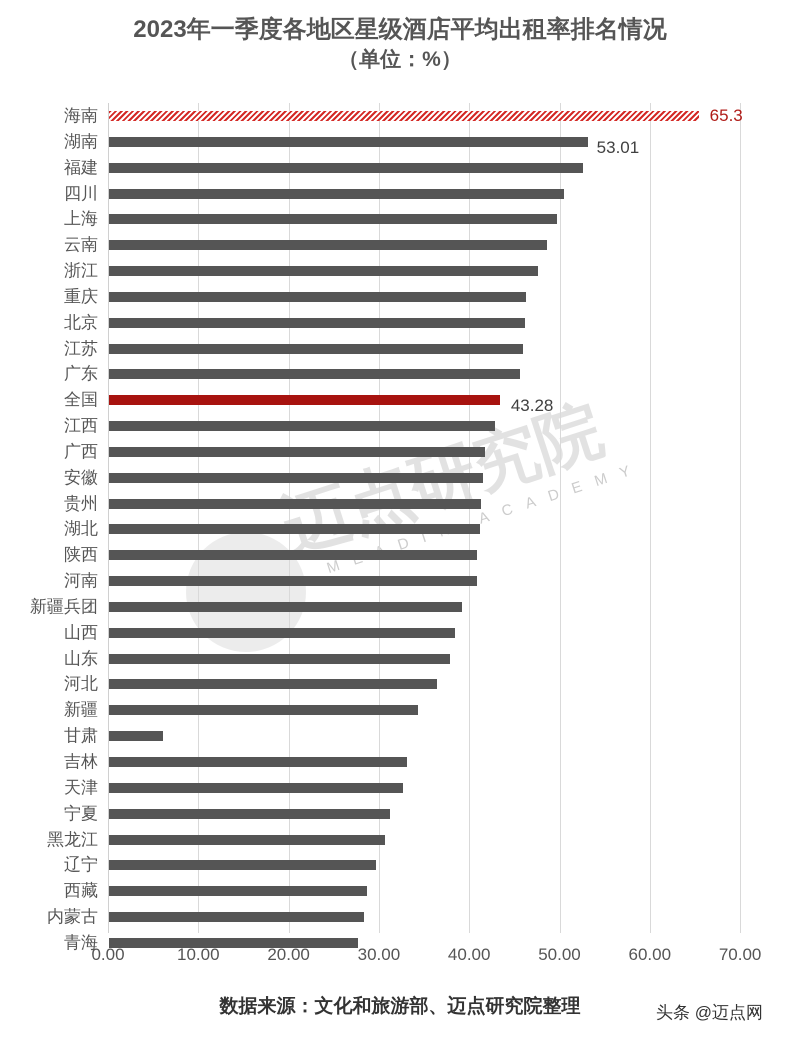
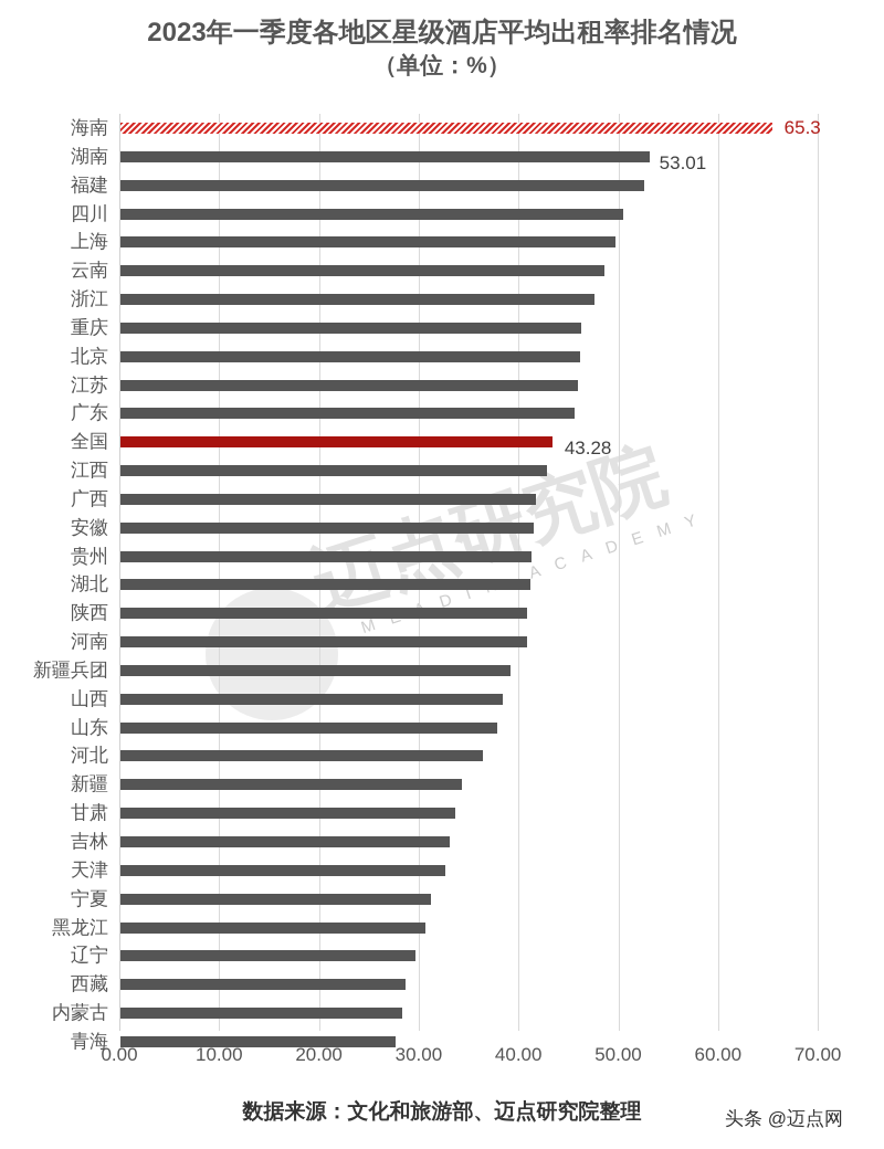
甘肃: 6 -> 34
